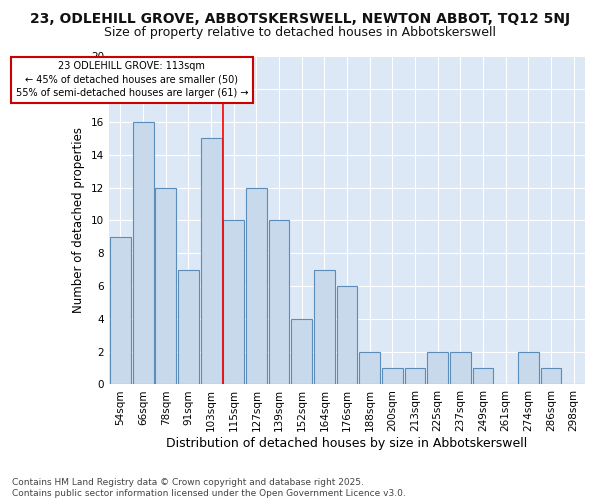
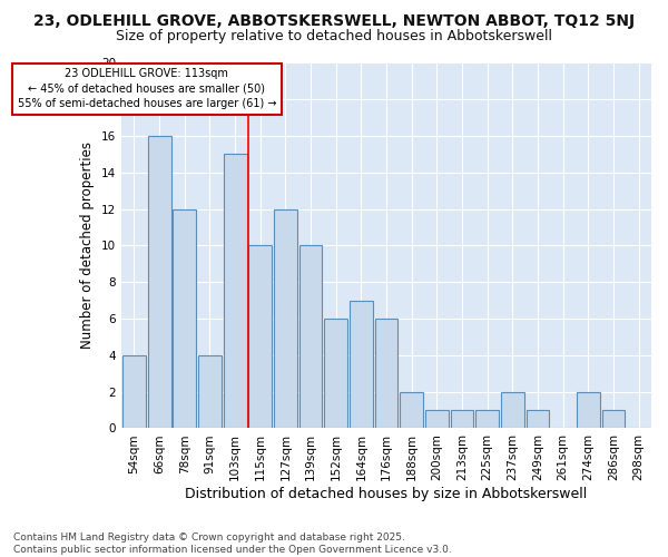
54sqm: 9 -> 4
91sqm: 7 -> 4
152sqm: 4 -> 6
225sqm: 2 -> 1
